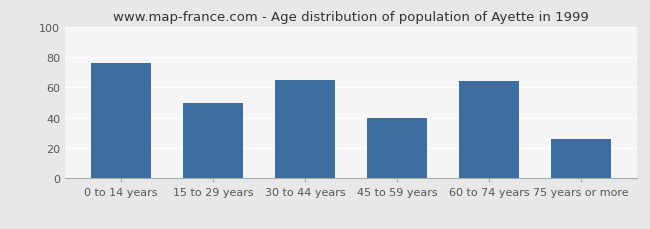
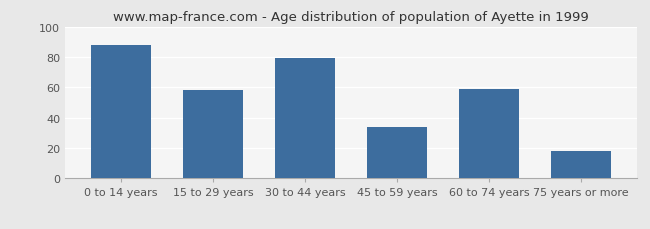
0 to 14 years: 76 -> 88
15 to 29 years: 50 -> 58
30 to 44 years: 65 -> 79
45 to 59 years: 40 -> 34
60 to 74 years: 64 -> 59
75 years or more: 26 -> 18
